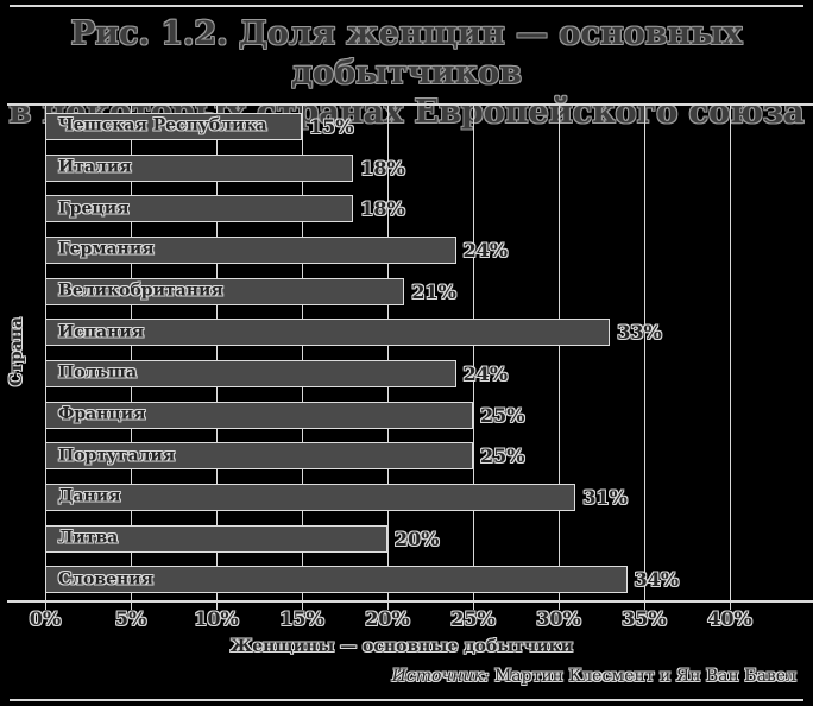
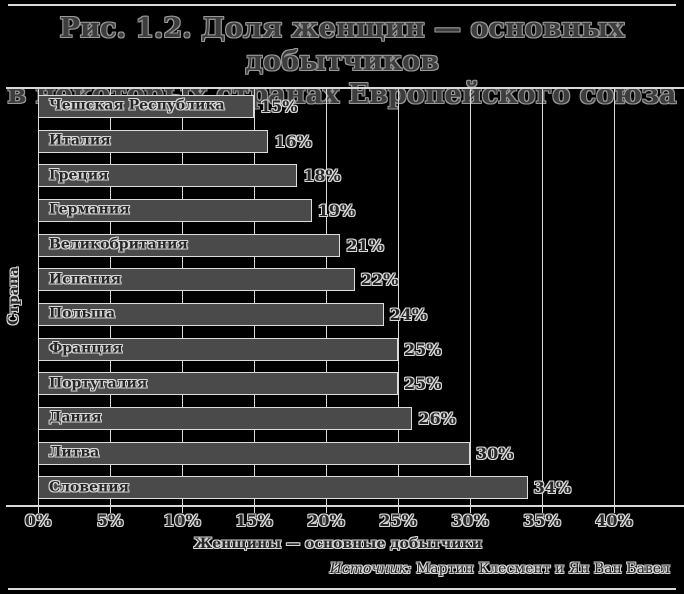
Италия: 18% -> 16%
Германия: 24% -> 19%
Испания: 33% -> 22%
Дания: 31% -> 26%
Литва: 20% -> 30%
